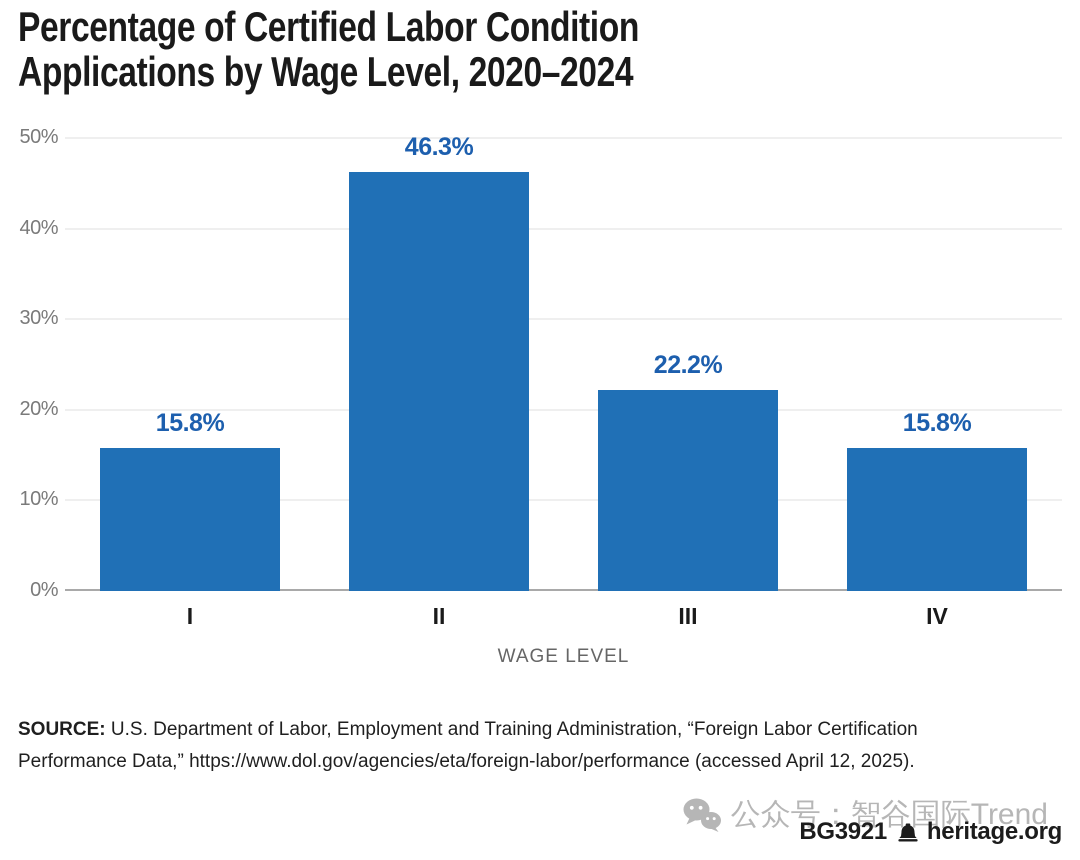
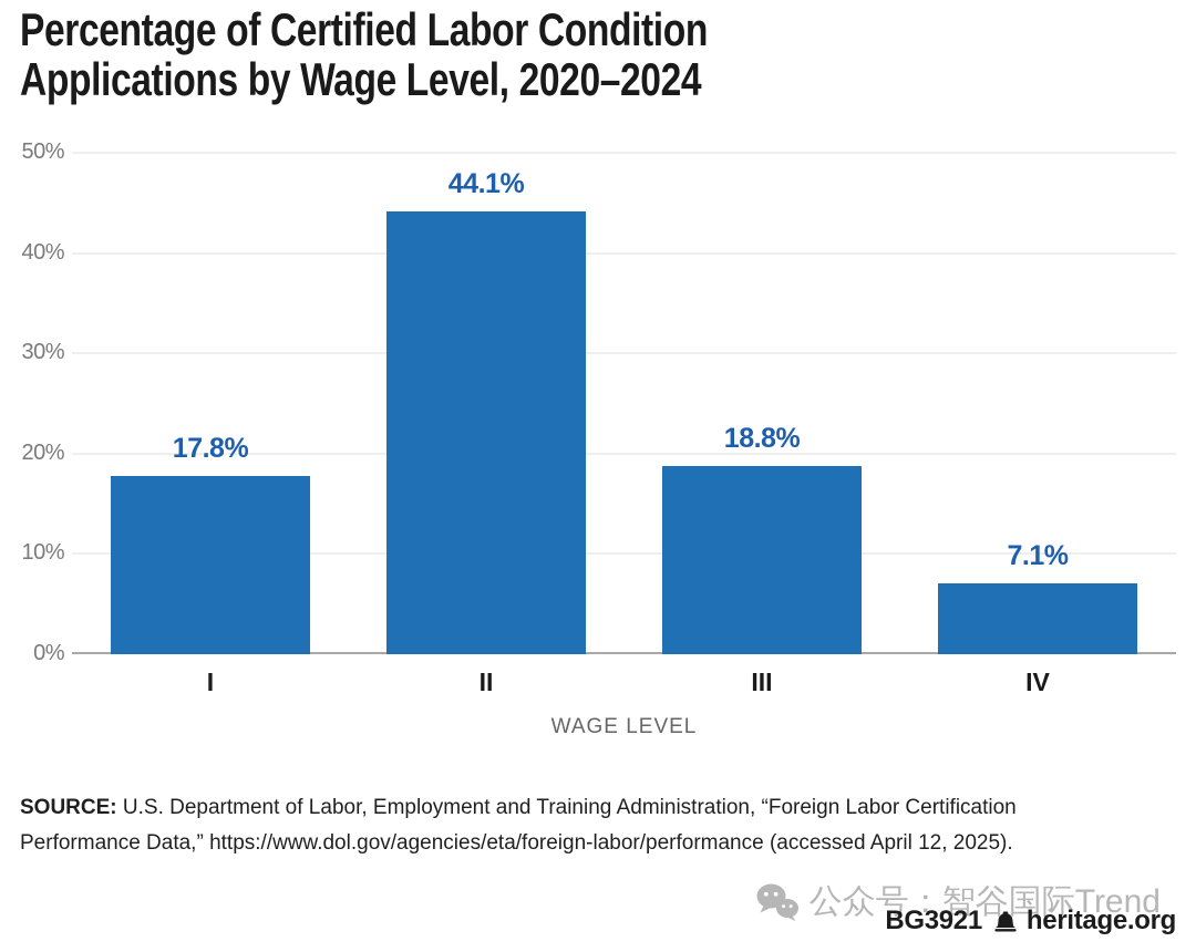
I: 15.8% -> 17.8%
II: 46.3% -> 44.1%
III: 22.2% -> 18.8%
IV: 15.8% -> 7.1%
